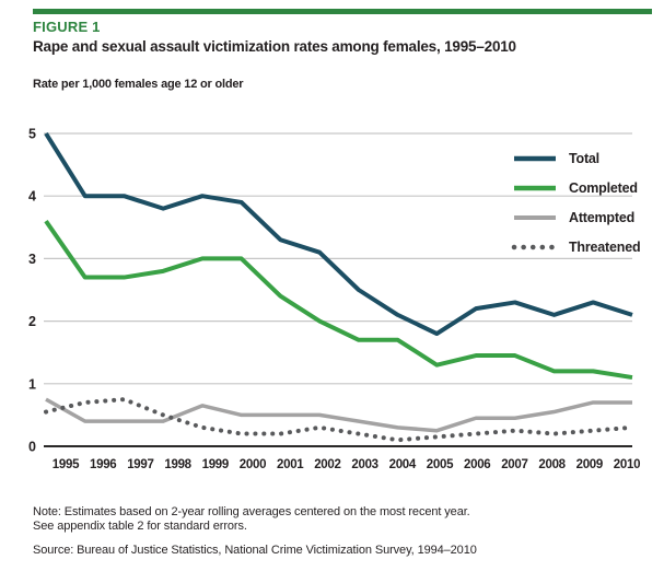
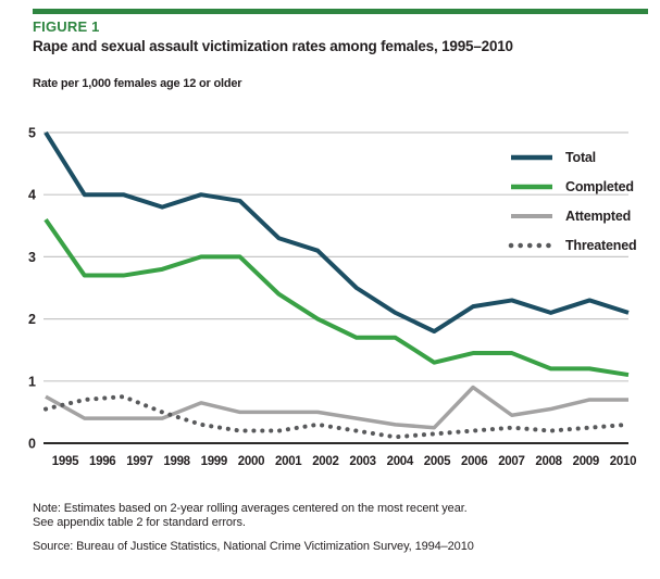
Attempted/2006: 0.5 -> 0.9
